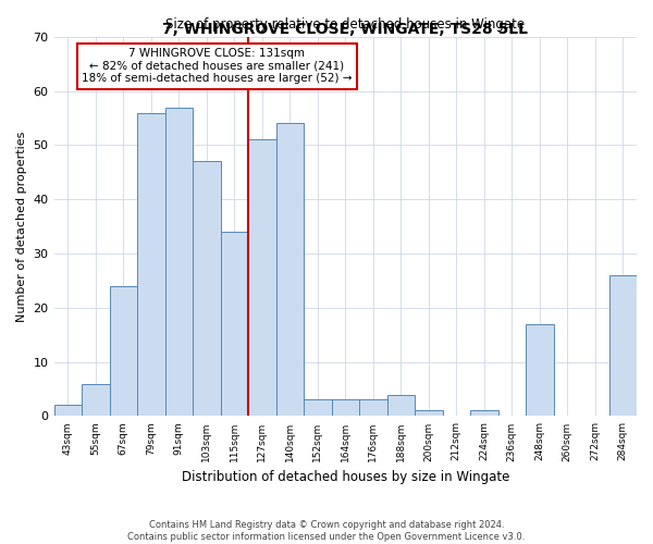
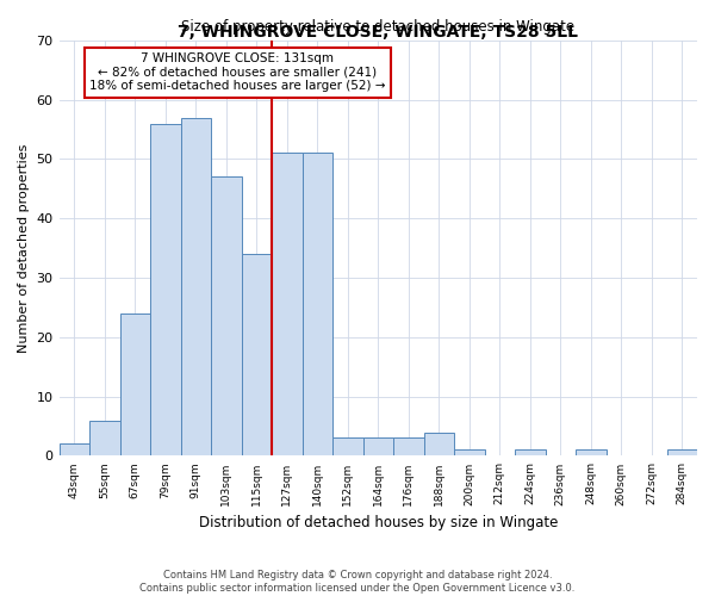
140sqm: 54 -> 51
248sqm: 17 -> 1
284sqm: 26 -> 1
